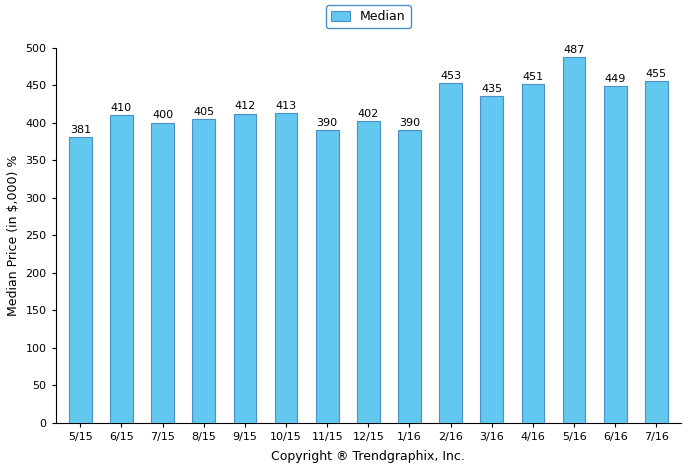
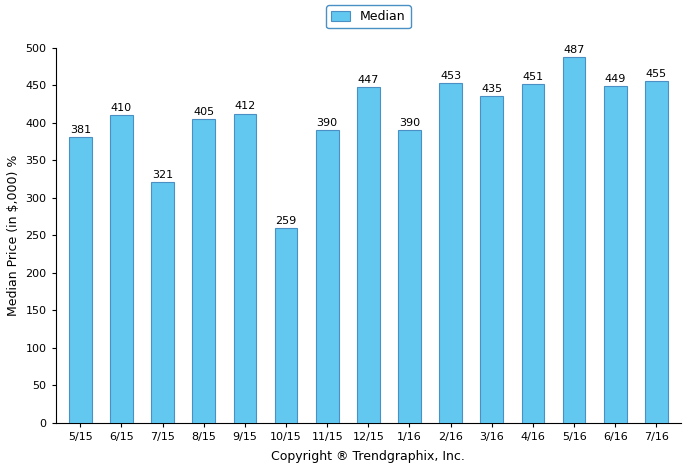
7/15: 400 -> 321
10/15: 413 -> 259
12/15: 402 -> 447
